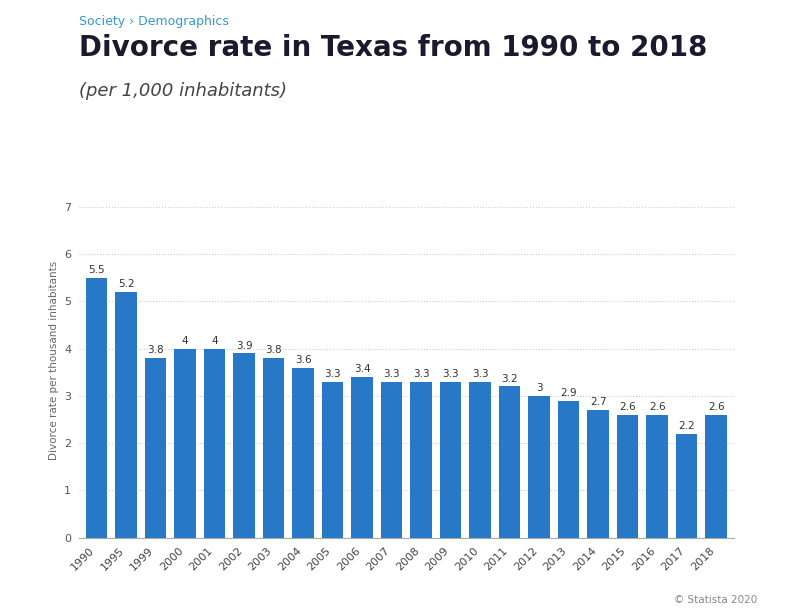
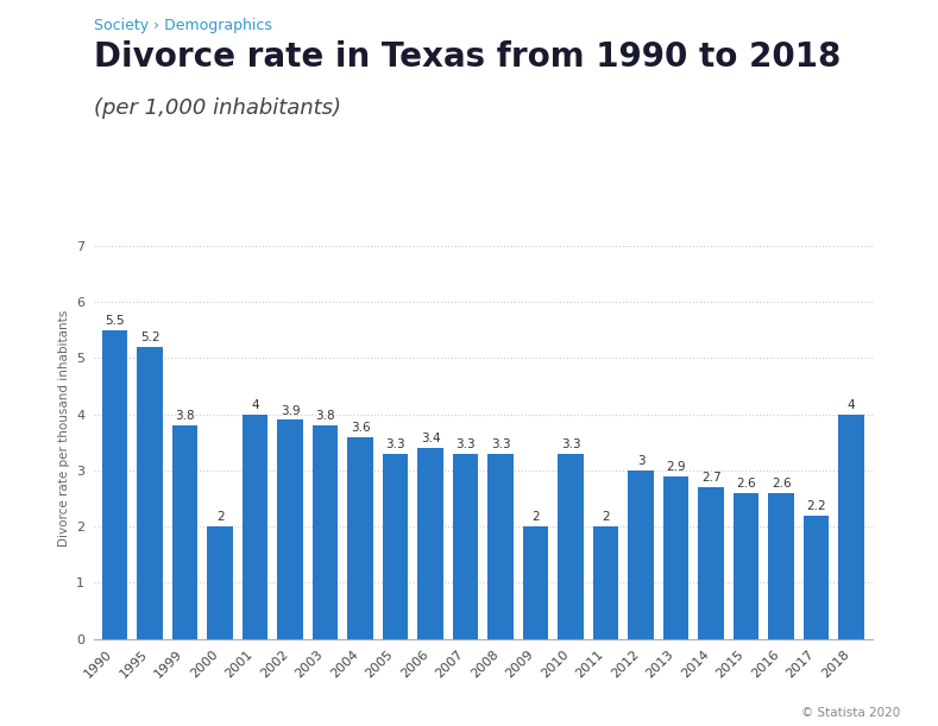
2000: 4 -> 2
2009: 3.3 -> 2
2011: 3.2 -> 2
2018: 2.6 -> 4
